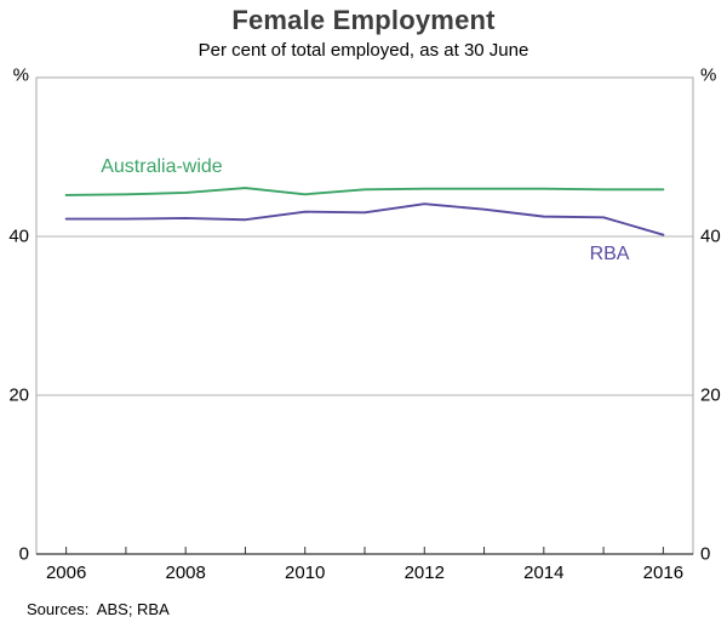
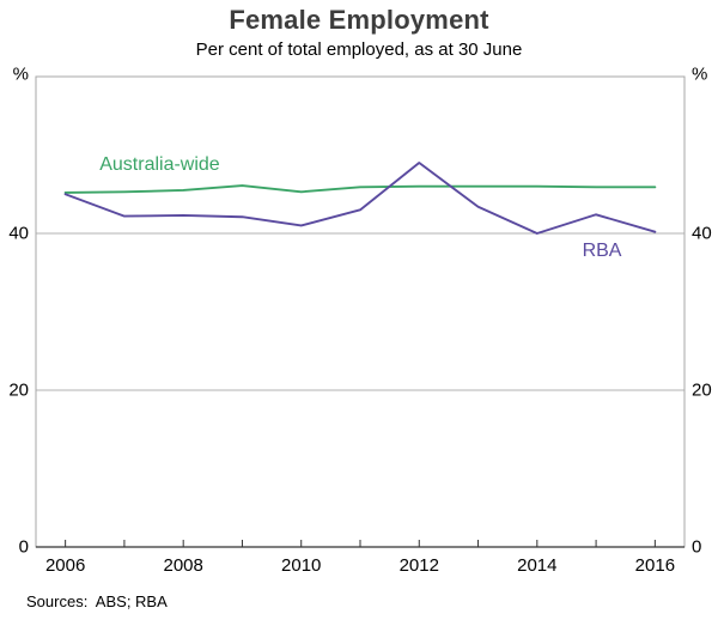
RBA/2006: 42 -> 45
RBA/2010: 43 -> 41
RBA/2012: 44 -> 49
RBA/2014: 42 -> 40
